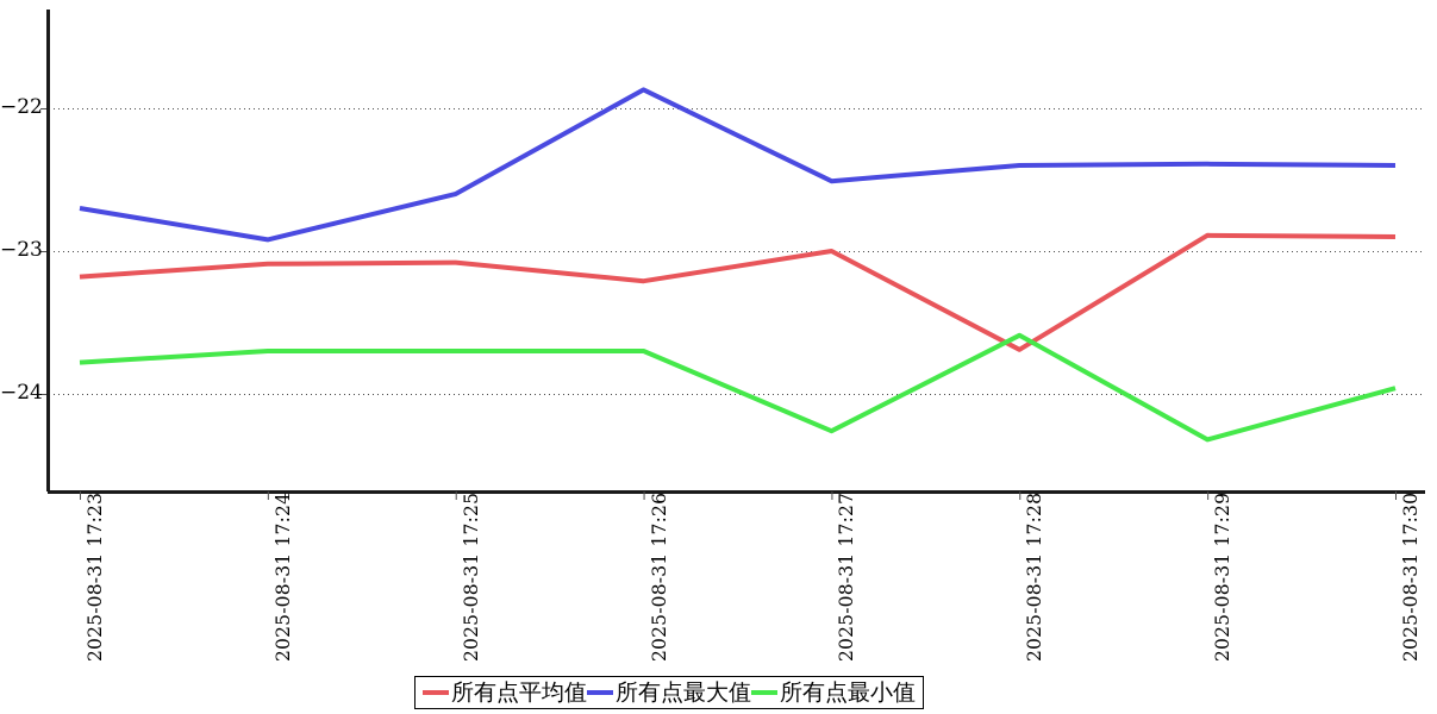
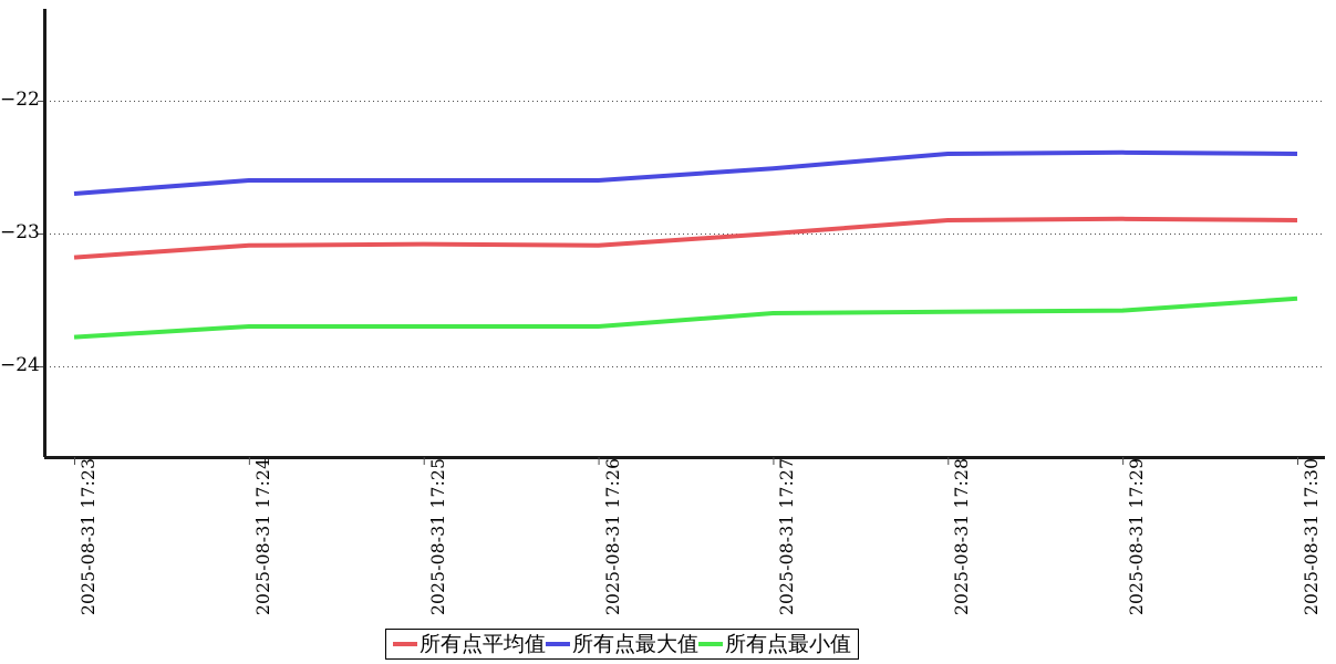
所有点最大值/2025-08-31 17:24: -22.92 -> -22.60
所有点平均值/2025-08-31 17:26: -23.21 -> -23.09
所有点最大值/2025-08-31 17:26: -21.87 -> -22.60
所有点最小值/2025-08-31 17:27: -24.26 -> -23.60
所有点平均值/2025-08-31 17:28: -23.69 -> -22.90
所有点最小值/2025-08-31 17:29: -24.32 -> -23.58
所有点最小值/2025-08-31 17:30: -23.96 -> -23.49
